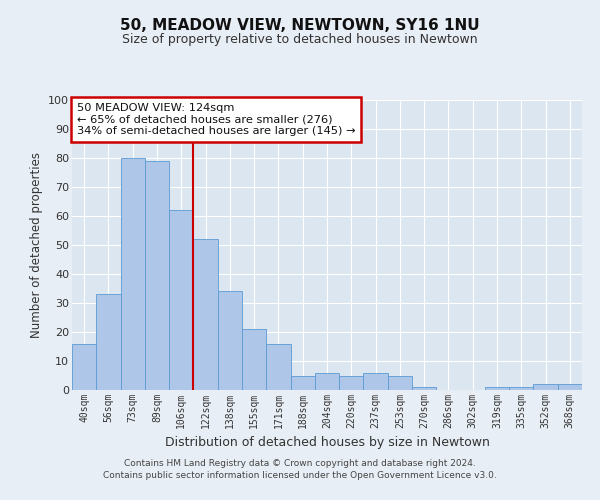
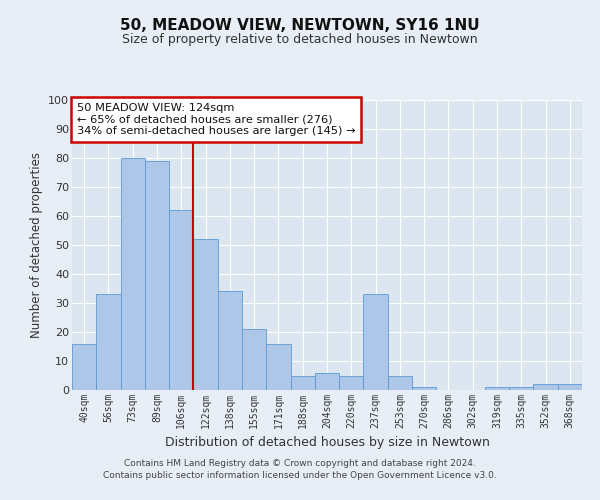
237sqm: 6 -> 33
